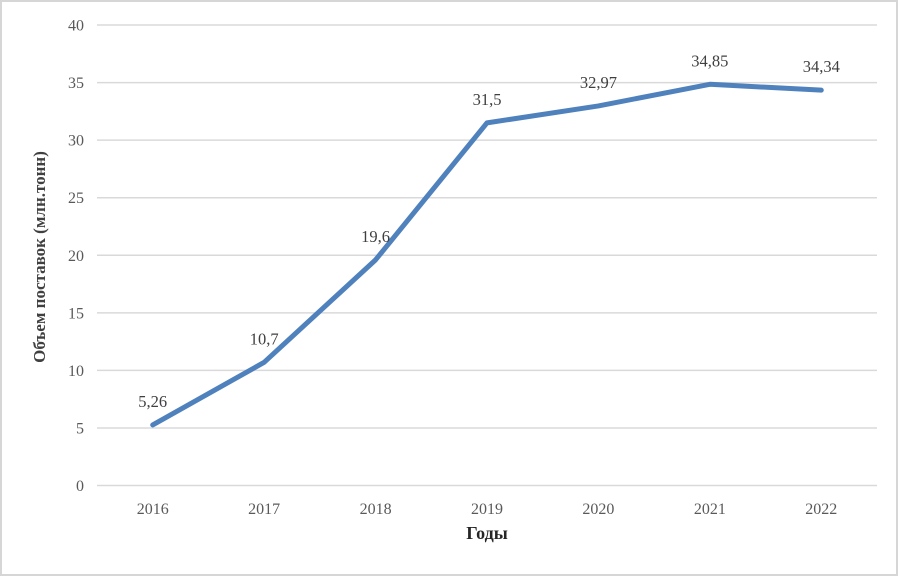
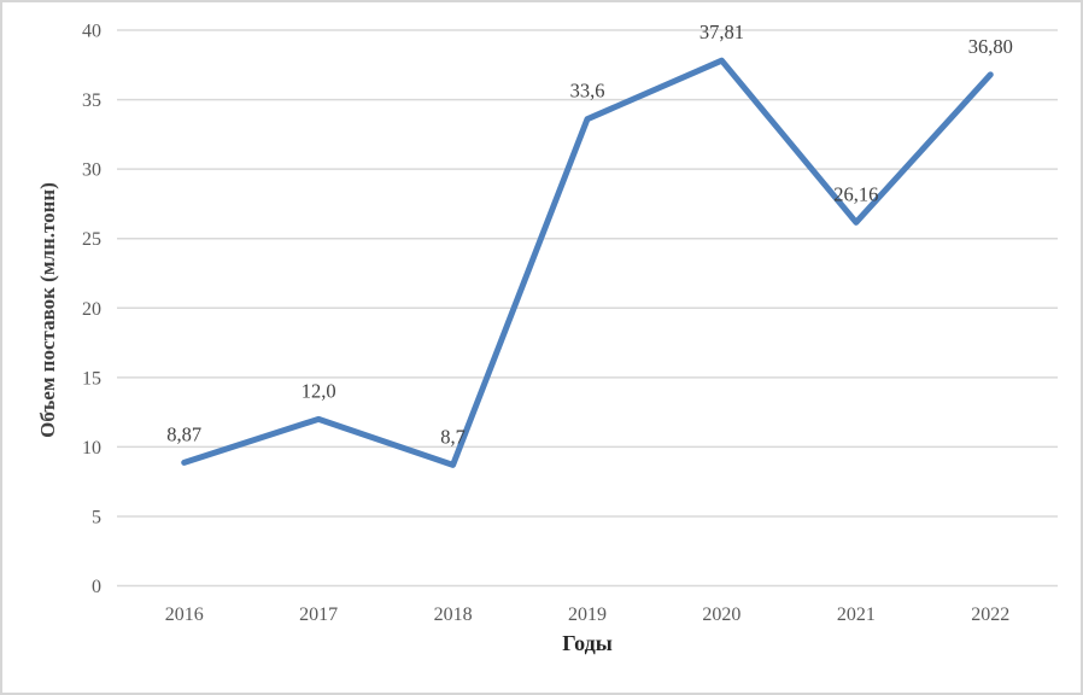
2016: 5,26 -> 8,87
2017: 10,7 -> 12,0
2018: 19,6 -> 8,7
2019: 31,5 -> 33,6
2020: 32,97 -> 37,81
2021: 34,85 -> 26,16
2022: 34,34 -> 36,80
